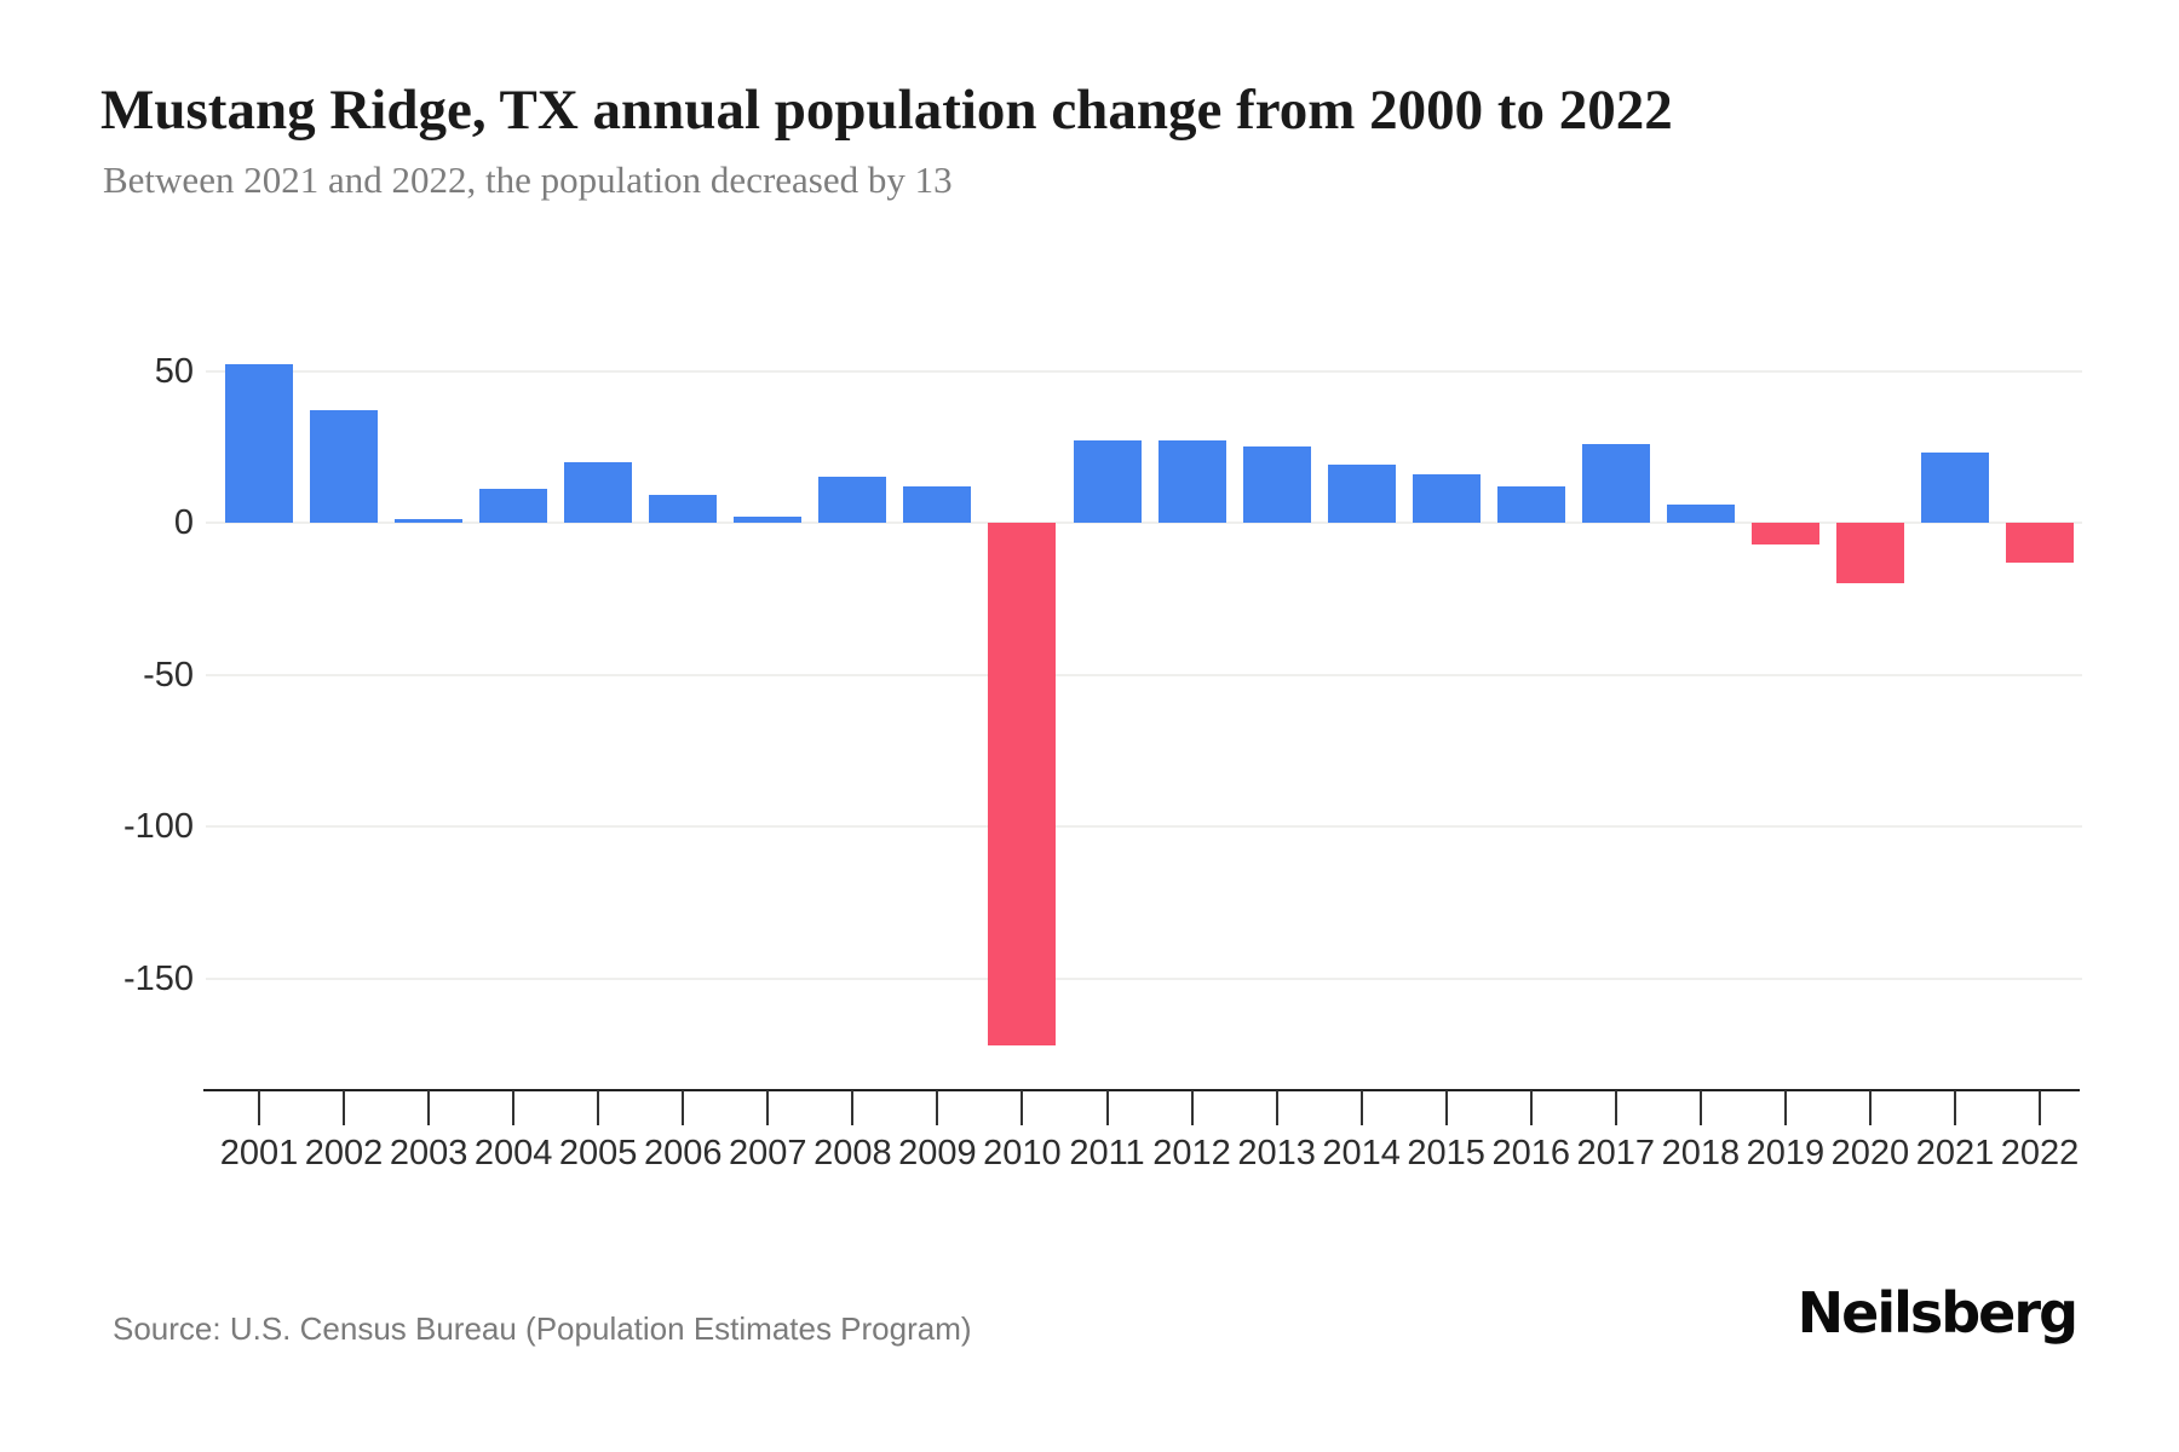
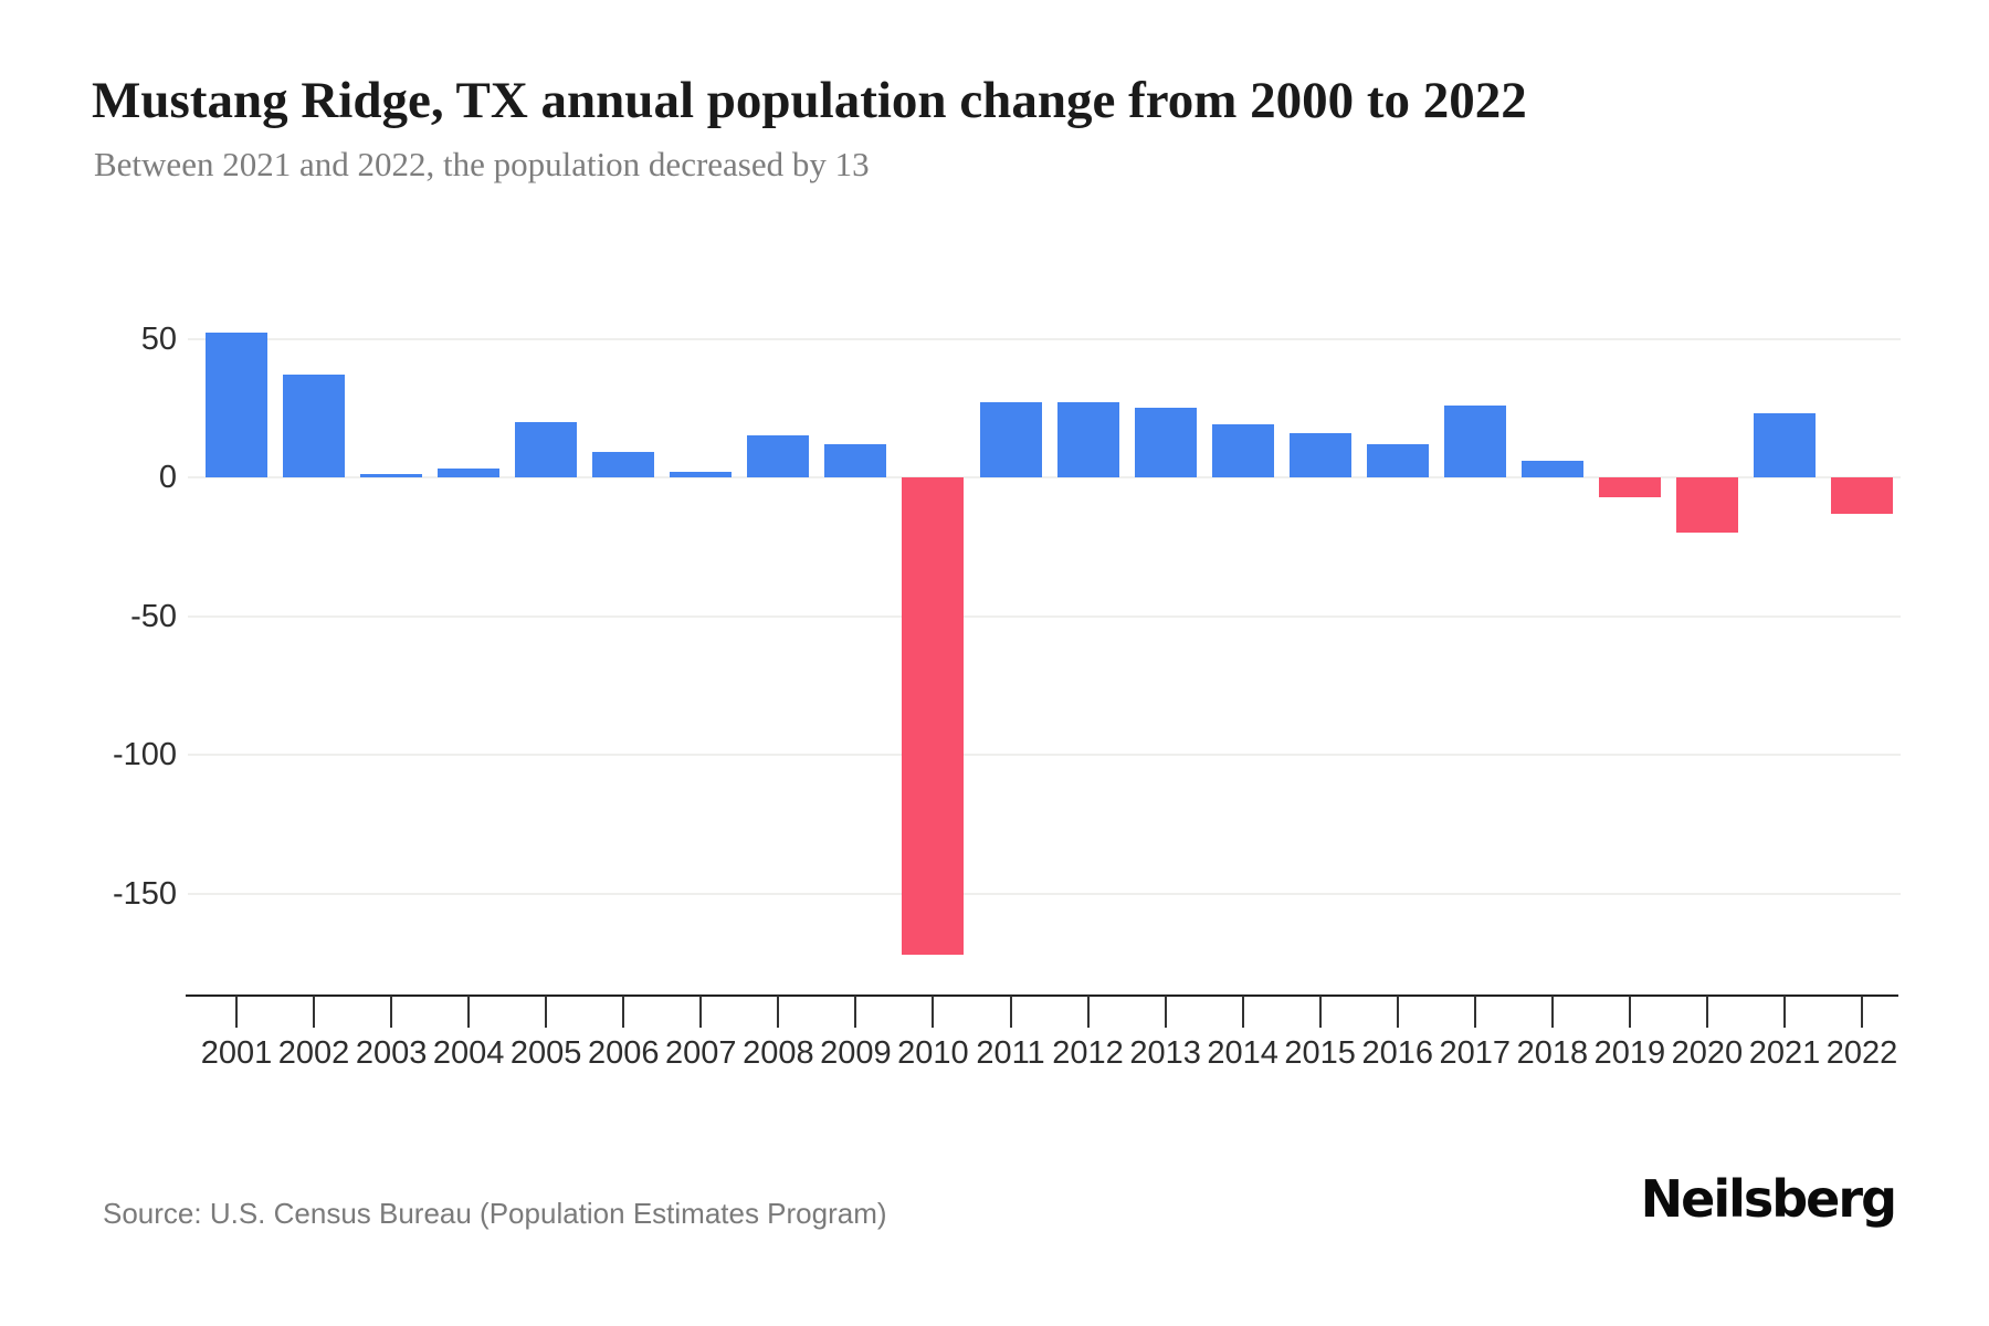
2004: 11 -> 3
